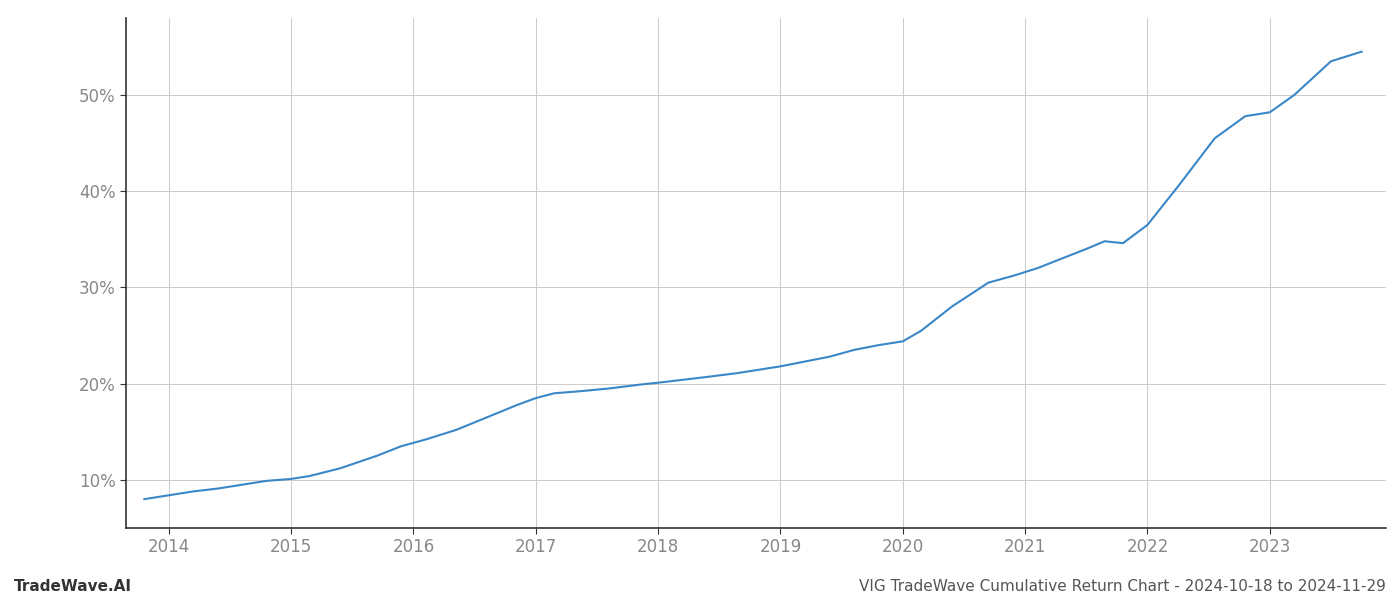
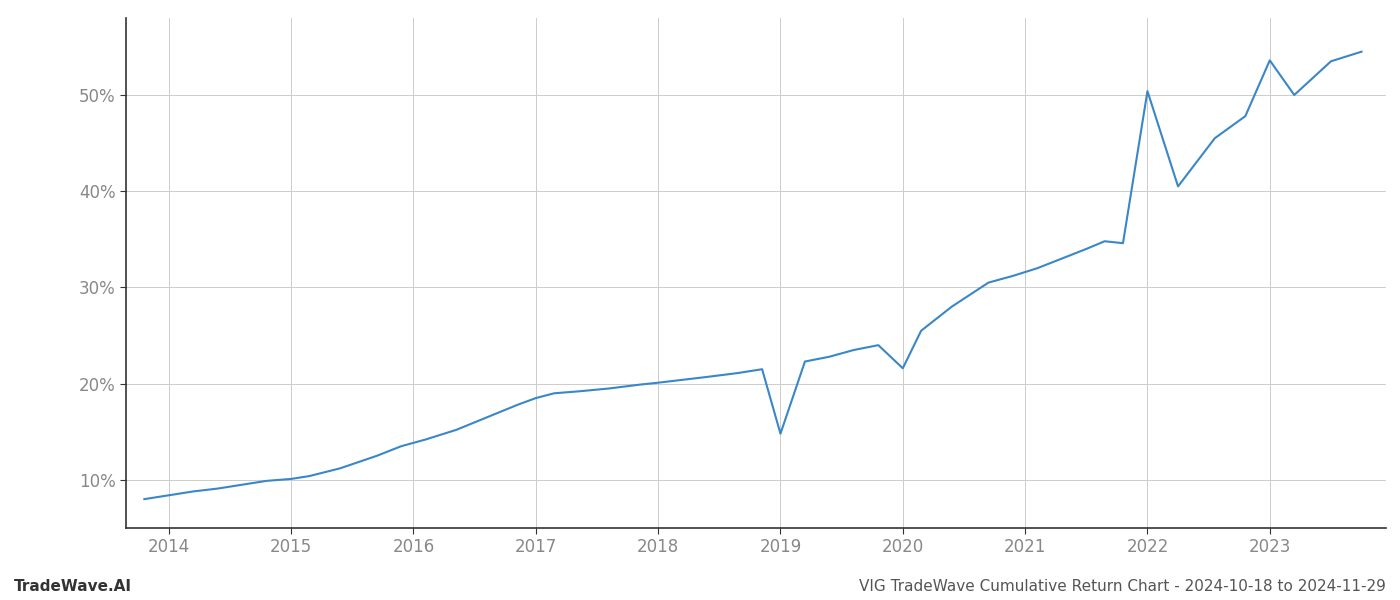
2019: 21.8% -> 14.8%
2020: 24.4% -> 21.6%
2022: 36.5% -> 50.4%
2023: 48.2% -> 53.6%
